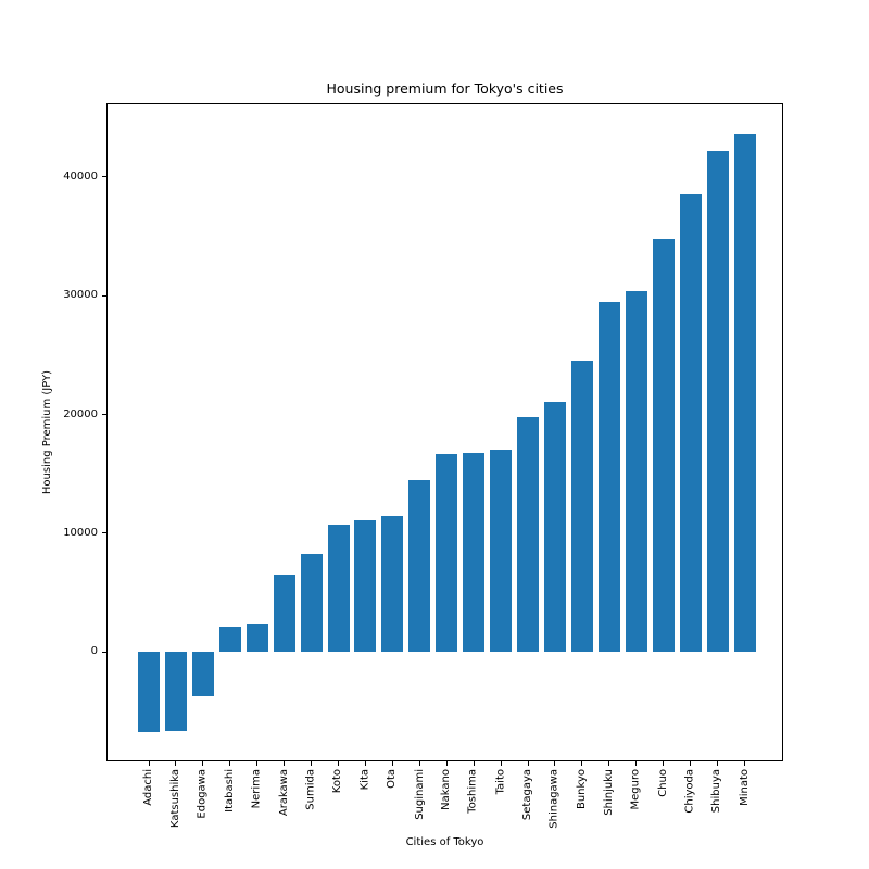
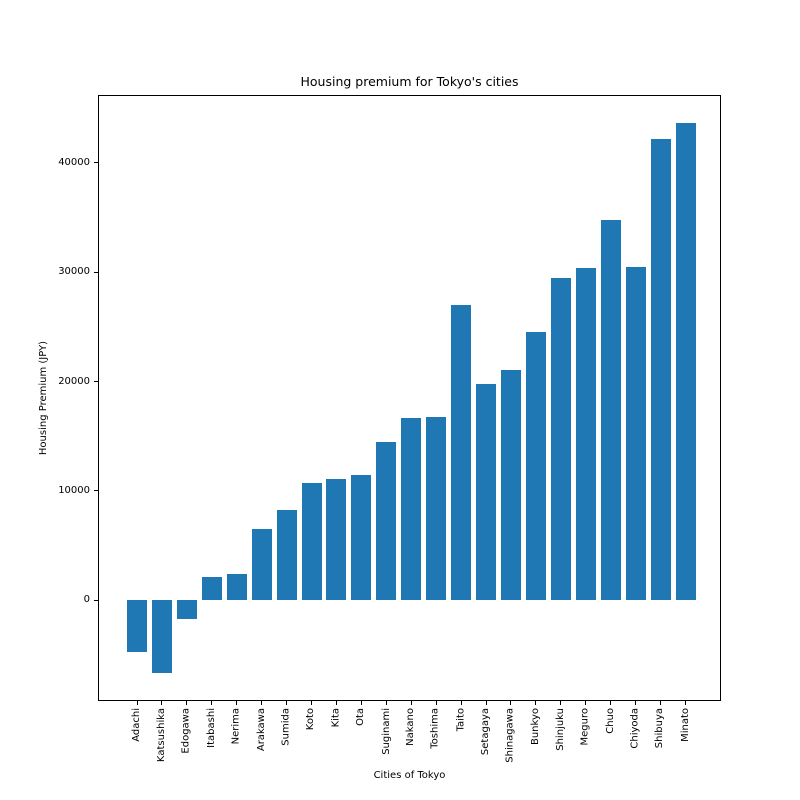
Adachi: -6700 -> -4700
Edogawa: -3700 -> -1700
Taito: 17000 -> 27000
Chiyoda: 38600 -> 30500
